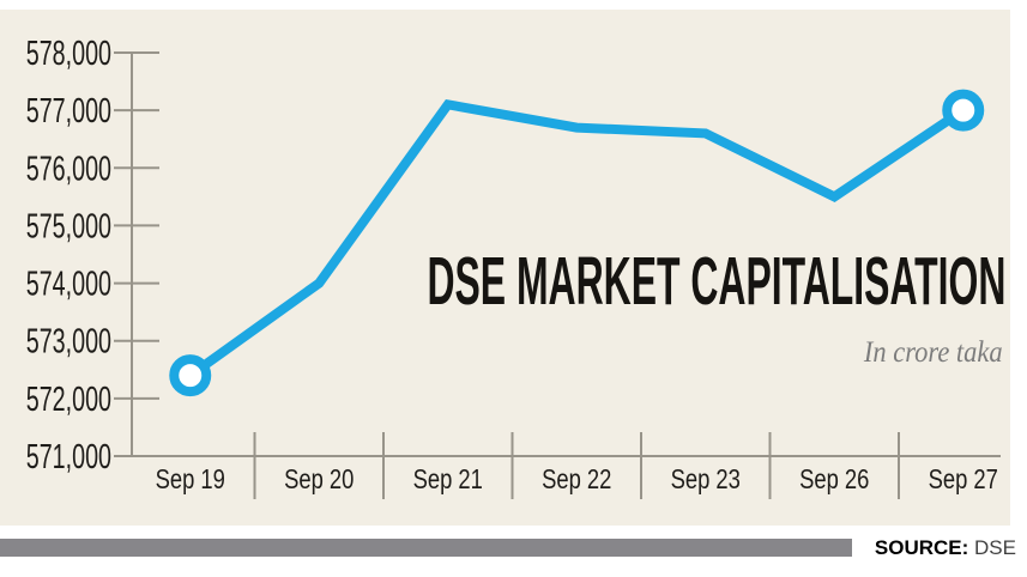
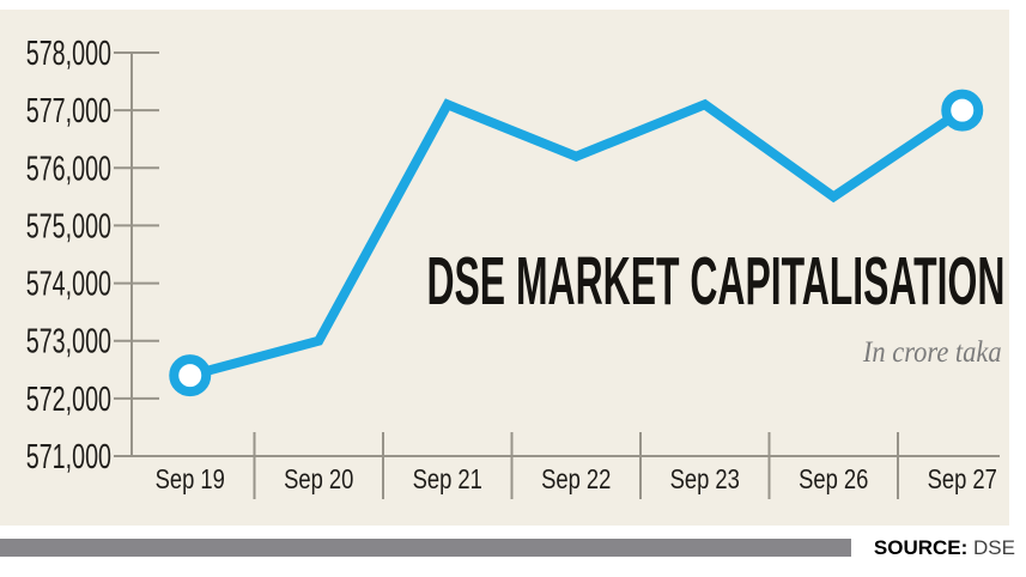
Sep 20: 574000 -> 573000
Sep 22: 576700 -> 576200
Sep 23: 576600 -> 577100
